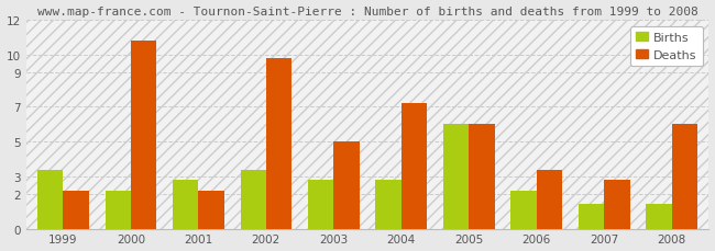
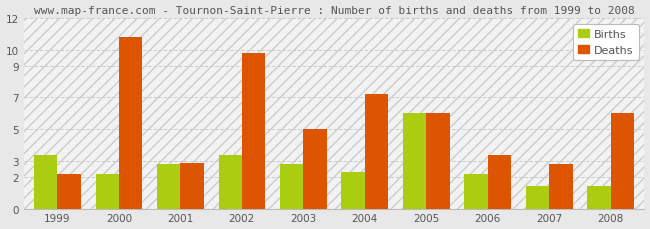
Deaths/2001: 2.2 -> 2.9
Births/2004: 2.8 -> 2.3
